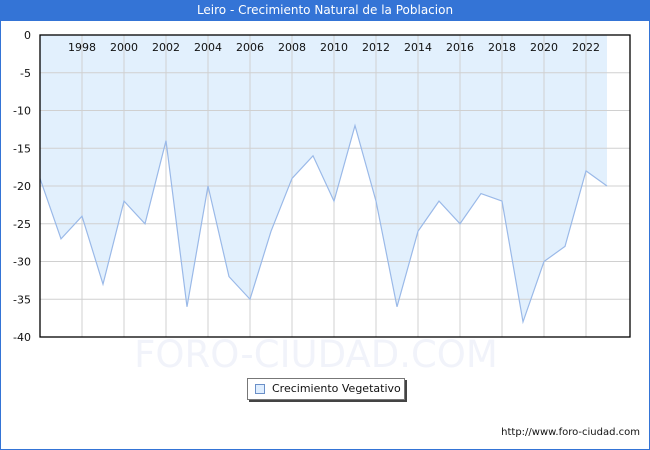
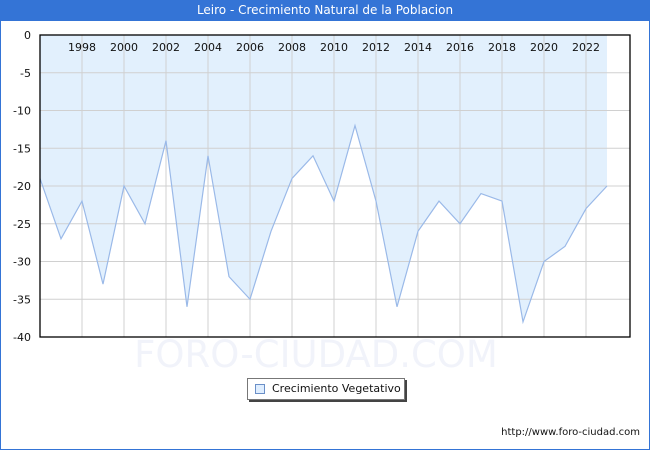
1998: -24 -> -22
2000: -22 -> -20
2004: -20 -> -16
2022: -18 -> -23
